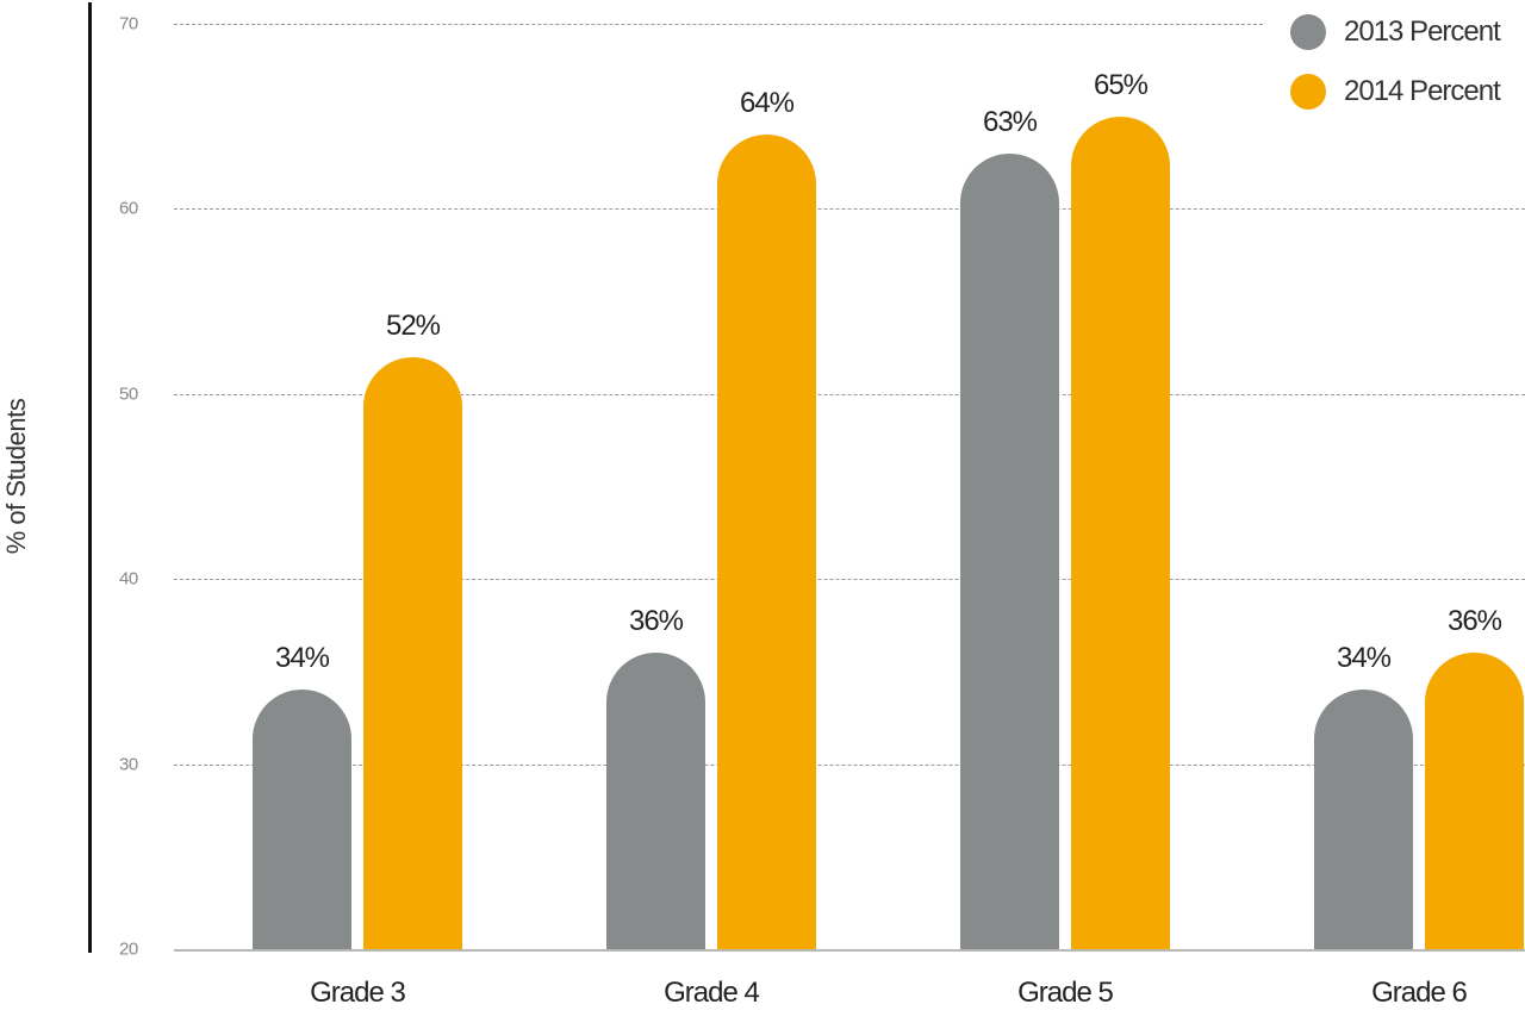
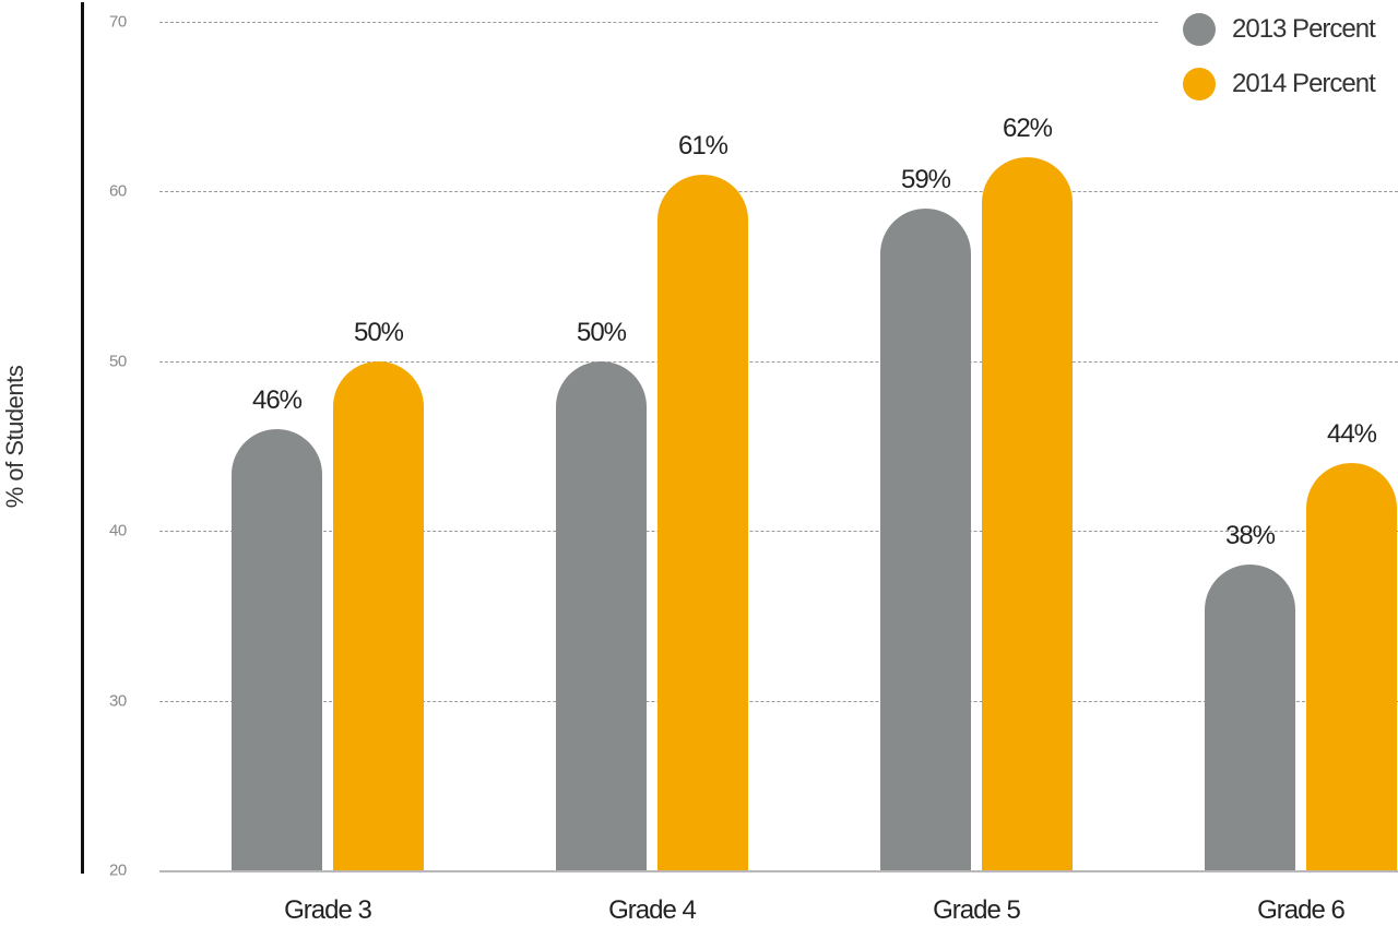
2013 Percent/Grade 3: 34% -> 46%
2014 Percent/Grade 3: 52% -> 50%
2013 Percent/Grade 4: 36% -> 50%
2014 Percent/Grade 4: 64% -> 61%
2013 Percent/Grade 5: 63% -> 59%
2014 Percent/Grade 5: 65% -> 62%
2013 Percent/Grade 6: 34% -> 38%
2014 Percent/Grade 6: 36% -> 44%
